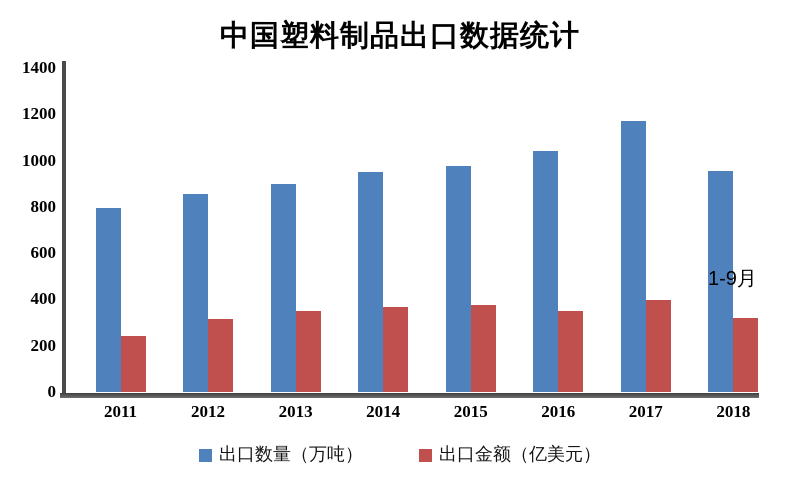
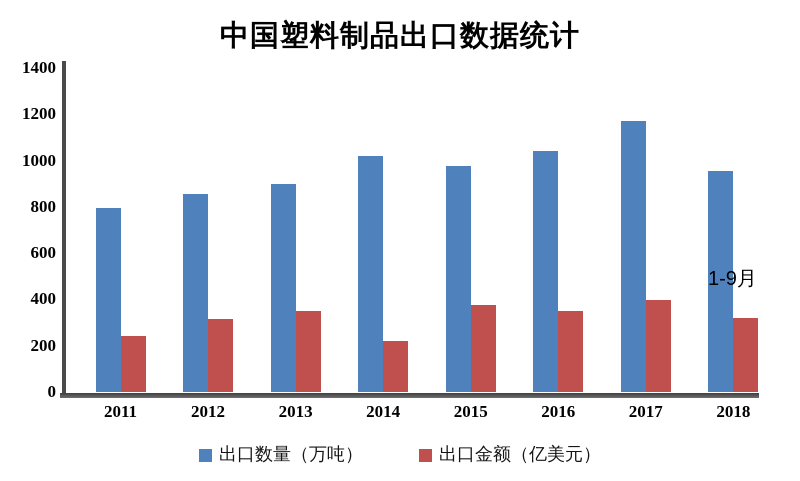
出口数量（万吨）/2014: 950 -> 1020
出口金额（亿美元）/2014: 370 -> 220
